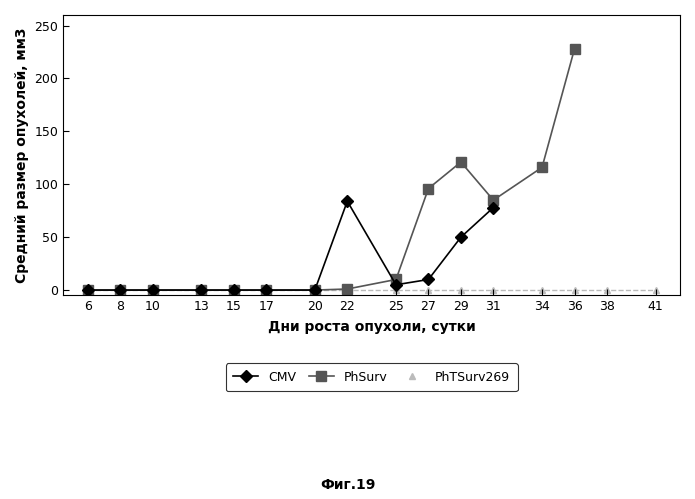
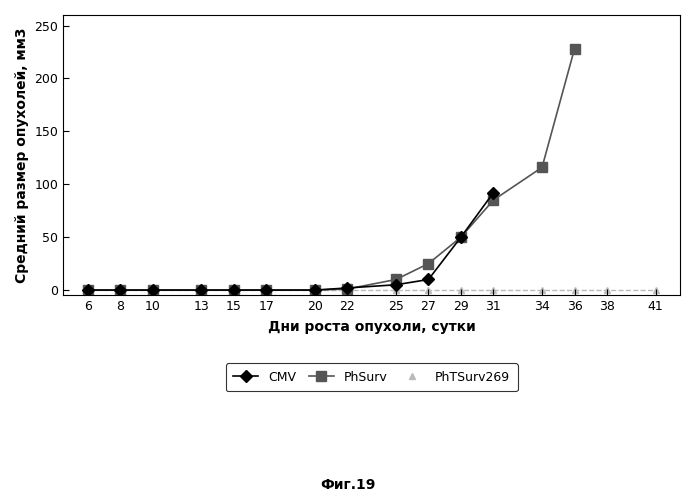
CMV/22: 84 -> 2
PhSurv/27: 96 -> 25
PhSurv/29: 121 -> 50
CMV/31: 78 -> 92
